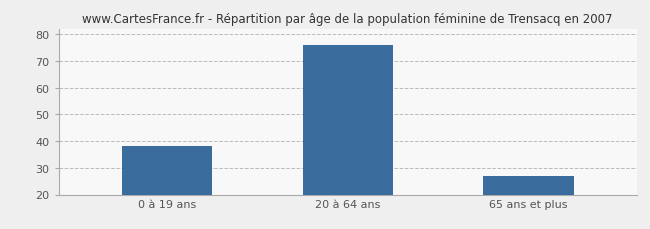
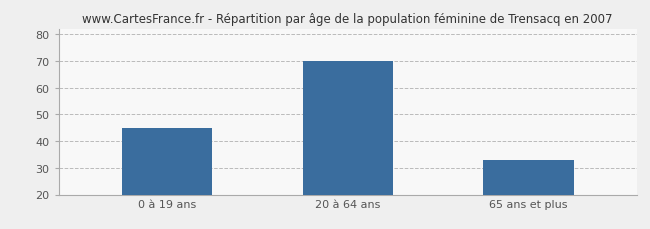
0 à 19 ans: 38 -> 45
20 à 64 ans: 76 -> 70
65 ans et plus: 27 -> 33
